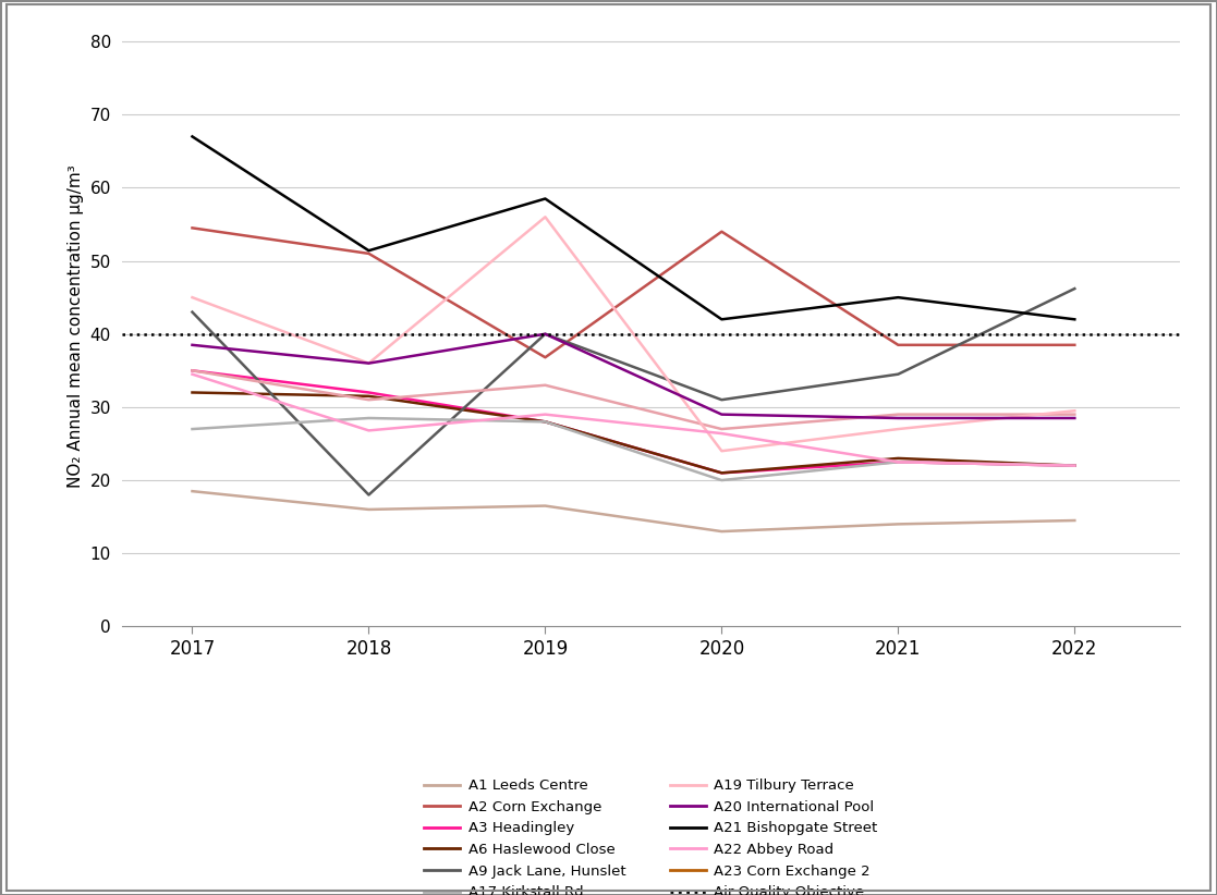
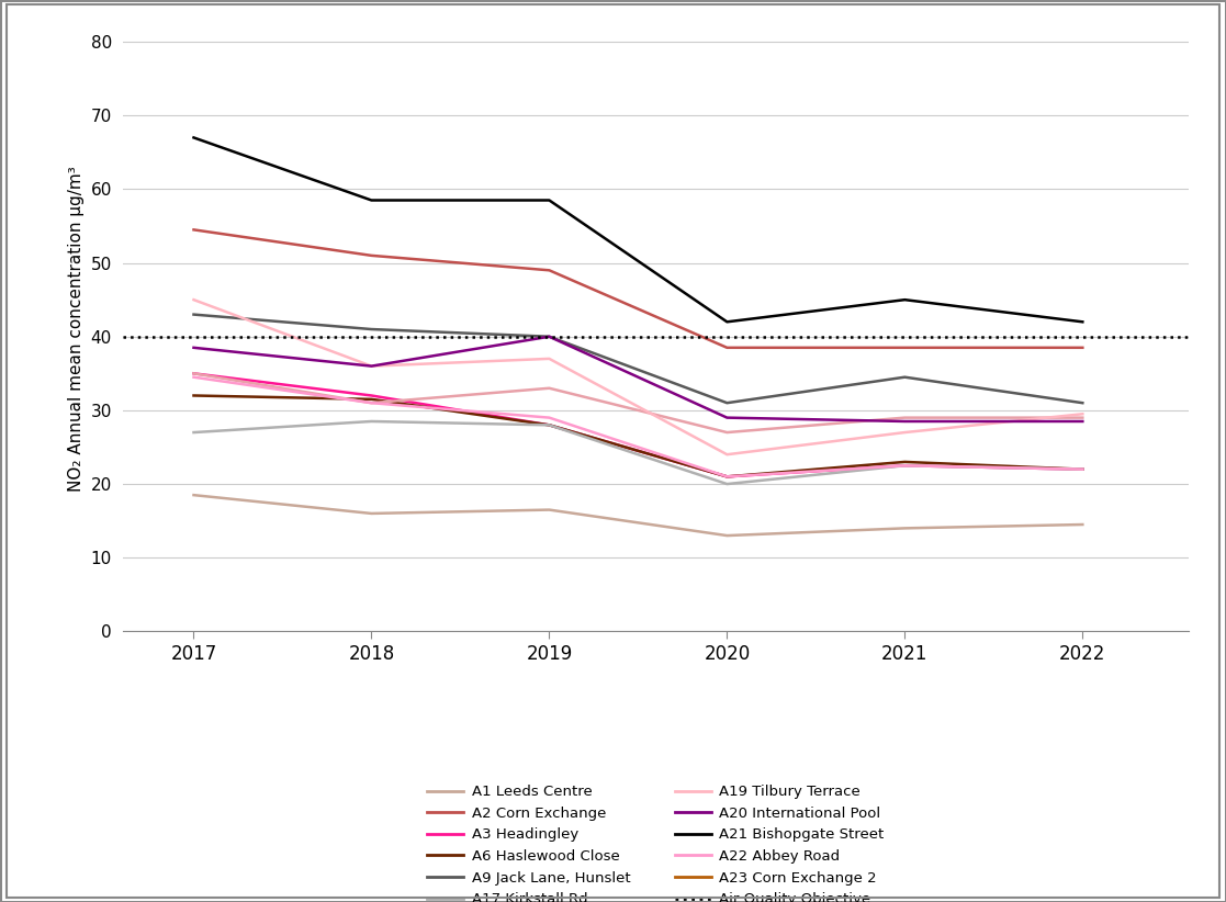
A9 Jack Lane, Hunslet/2018: 18.0 -> 41.0
A21 Bishopgate Street/2018: 51.4 -> 58.5
A22 Abbey Road/2018: 26.8 -> 31.0
A2 Corn Exchange/2019: 36.8 -> 49.0
A19 Tilbury Terrace/2019: 56.0 -> 37.0
A2 Corn Exchange/2020: 54.0 -> 38.5
A22 Abbey Road/2020: 26.4 -> 21.0
A9 Jack Lane, Hunslet/2022: 46.2 -> 31.0
